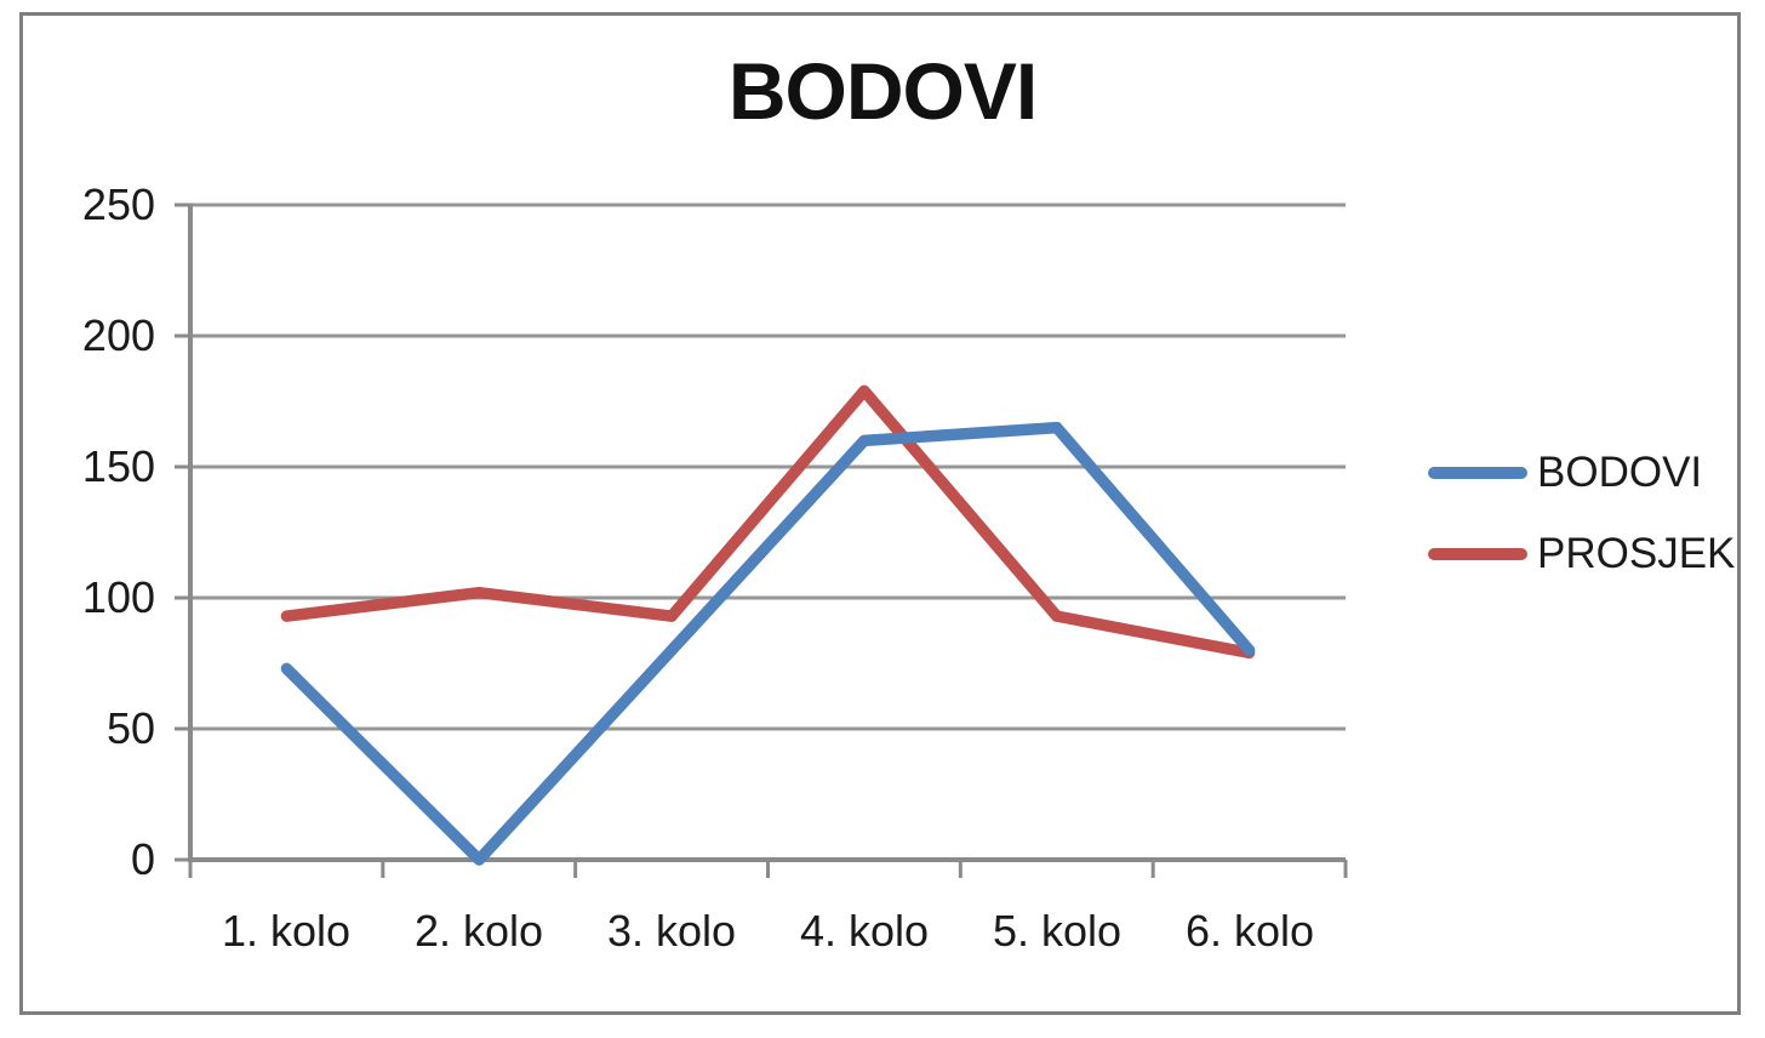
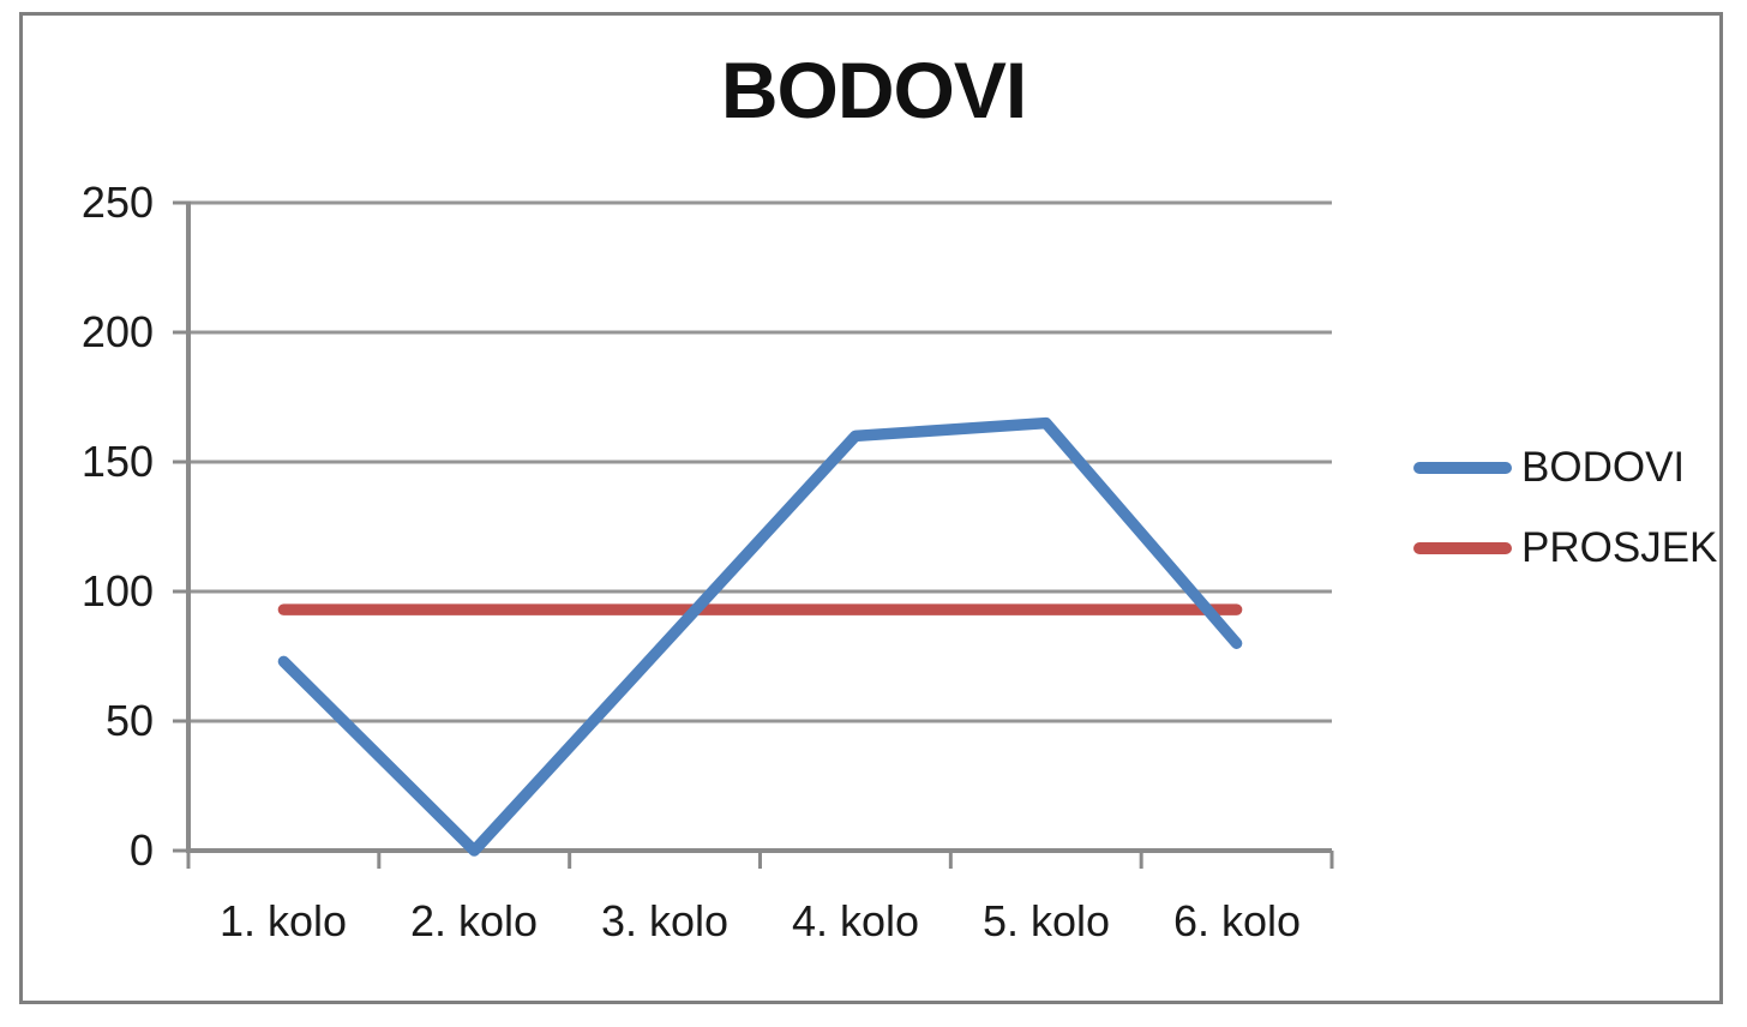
PROSJEK/2. kolo: 102 -> 93
PROSJEK/4. kolo: 179 -> 93
PROSJEK/6. kolo: 79 -> 93
